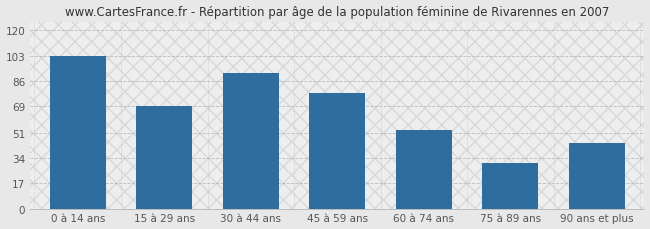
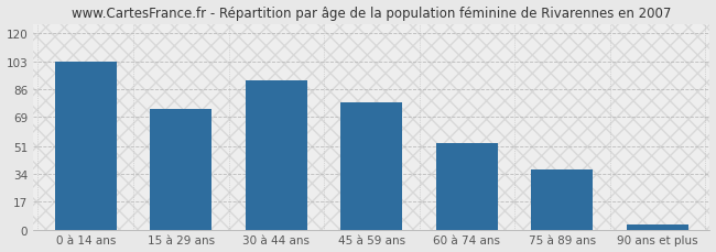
15 à 29 ans: 69 -> 74
75 à 89 ans: 31 -> 37
90 ans et plus: 44 -> 3
